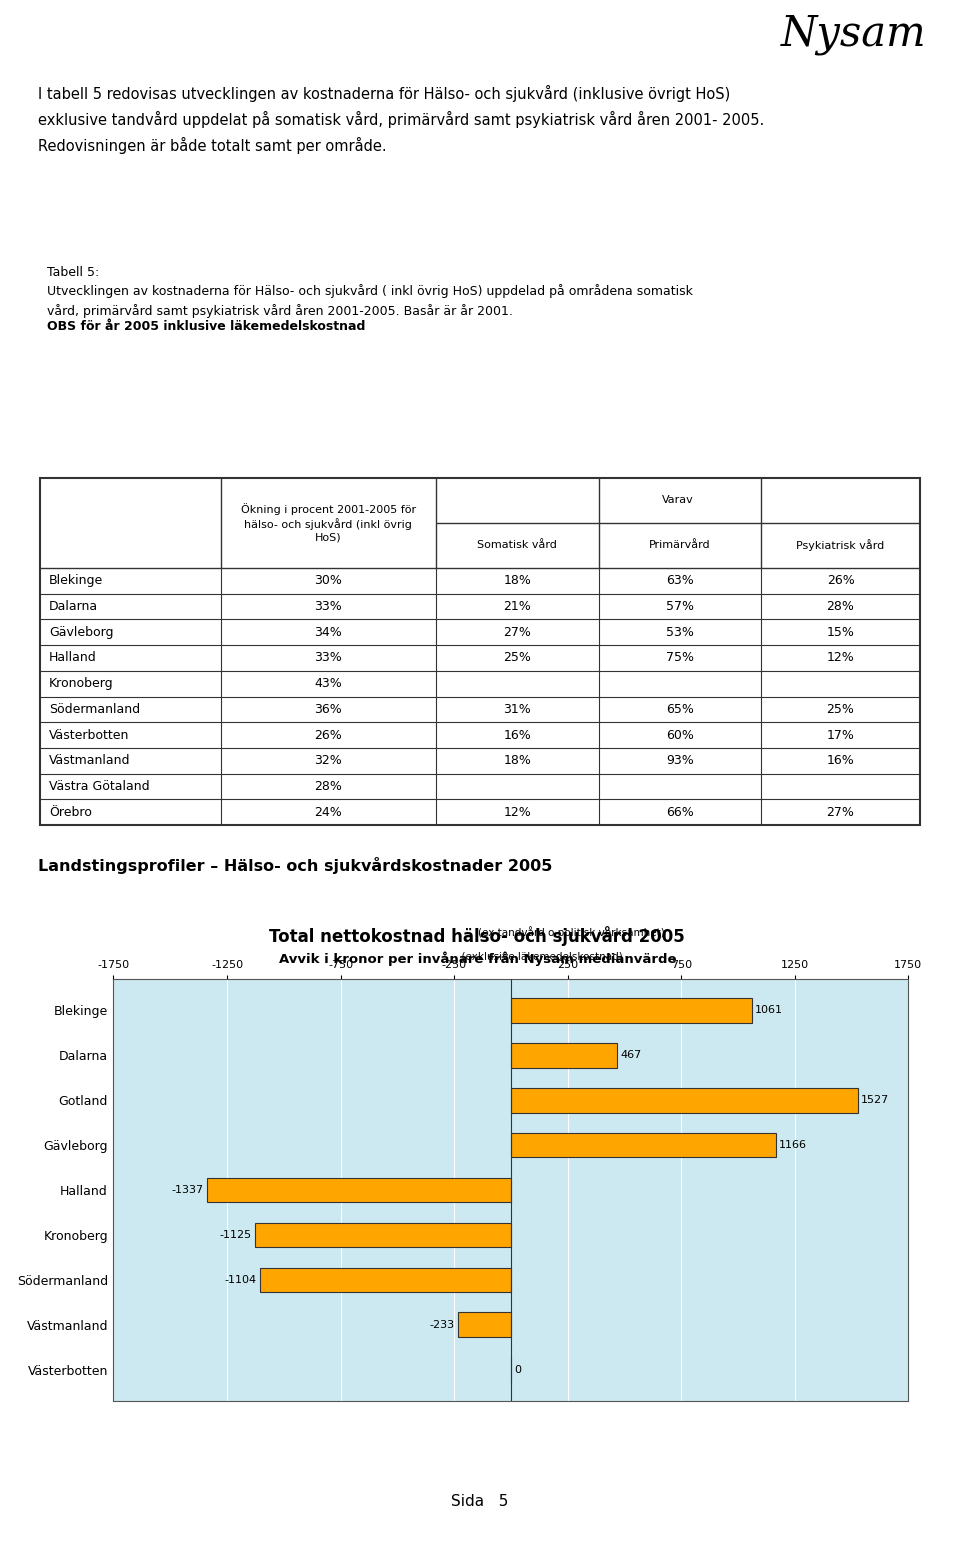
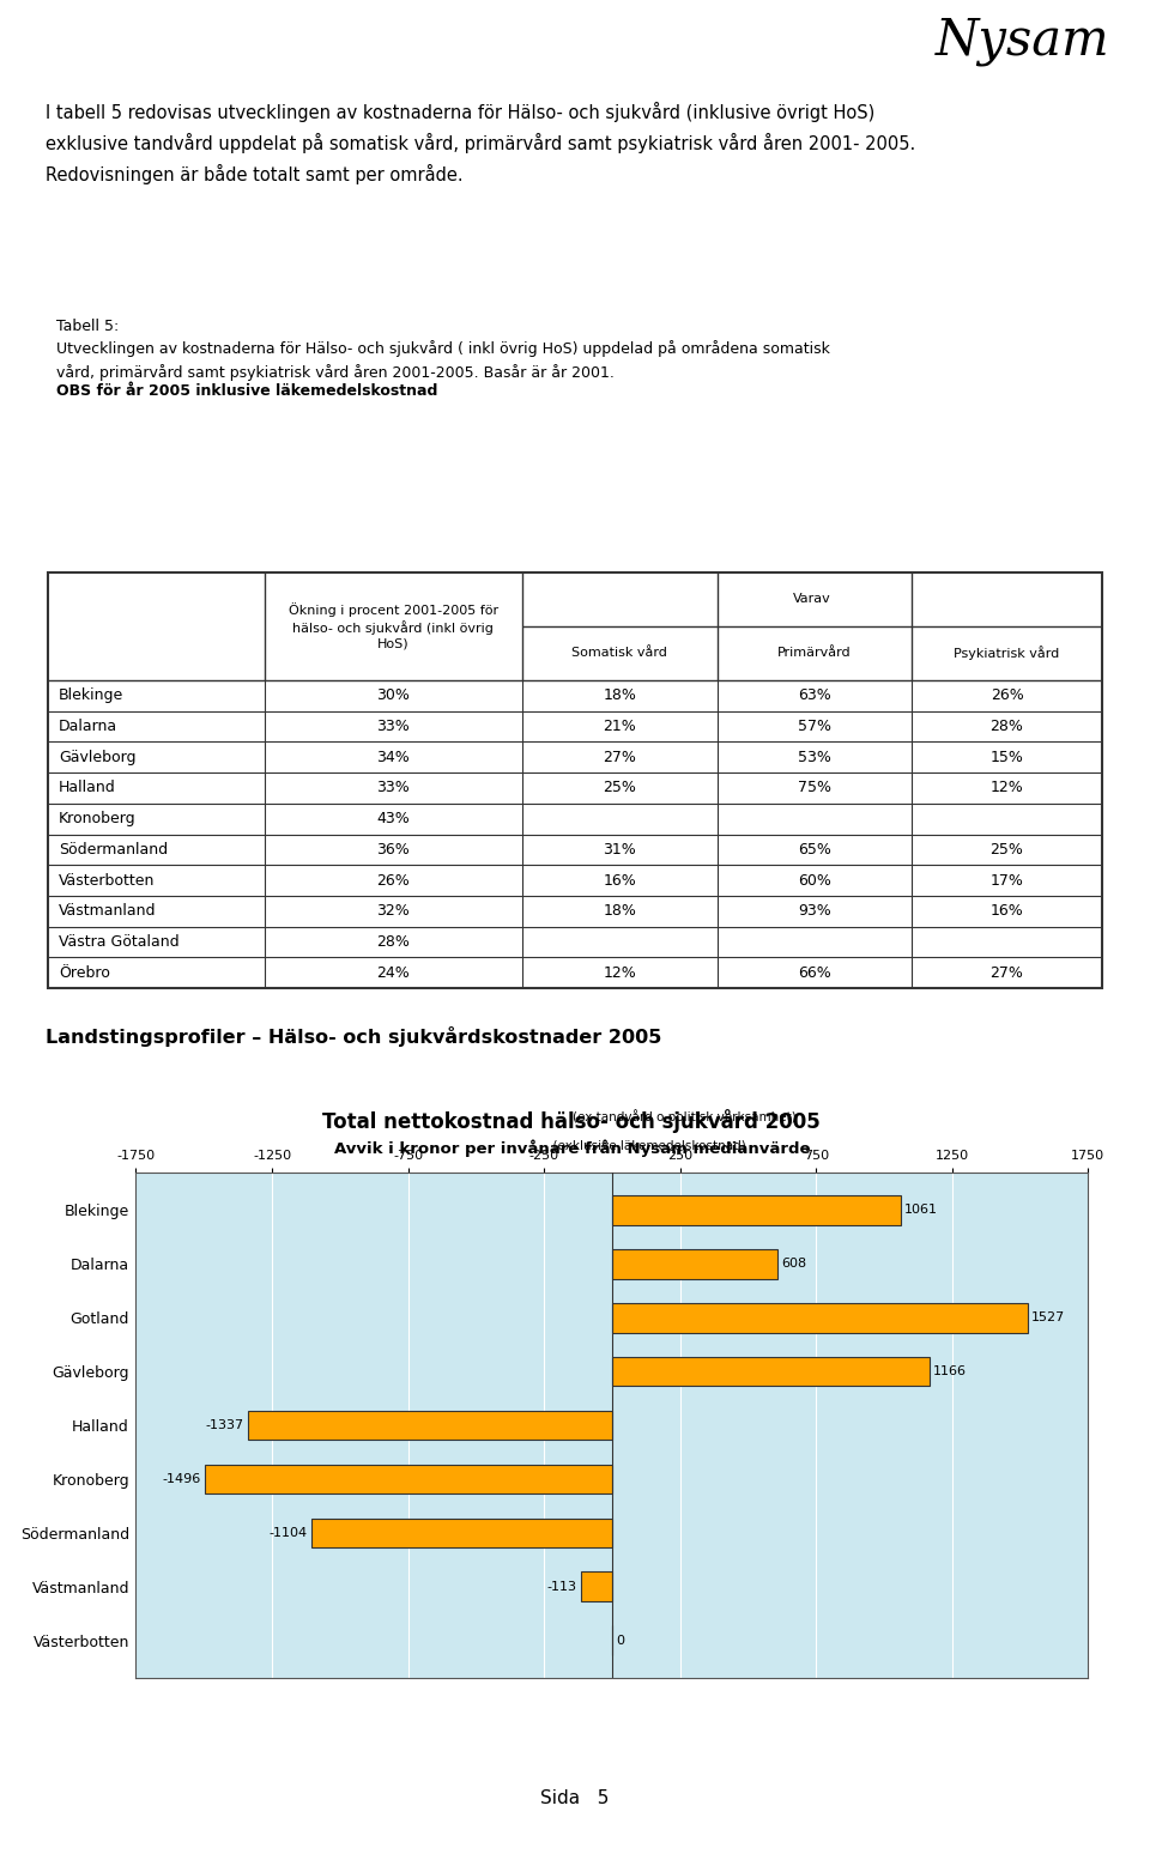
Dalarna: 467 -> 608
Kronoberg: -1125 -> -1496
Västmanland: -233 -> -113
